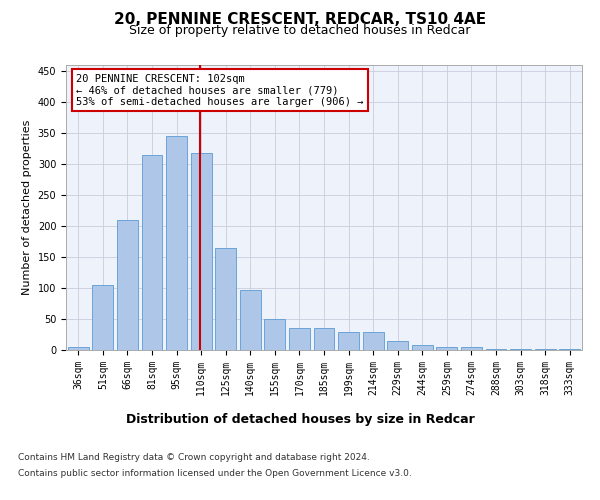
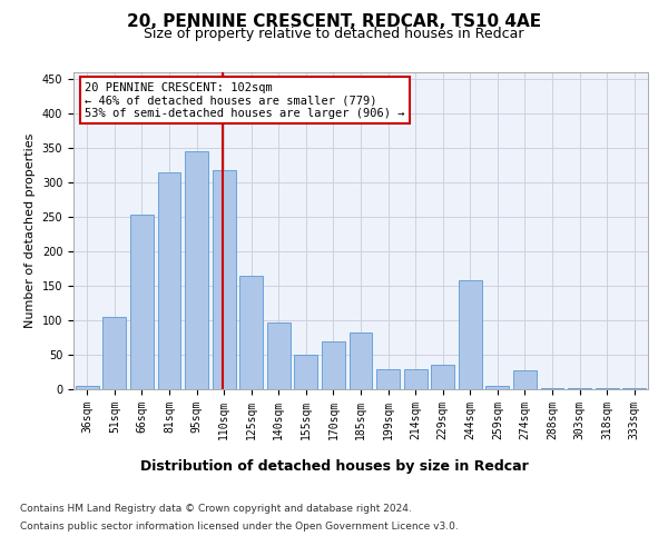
66sqm: 210 -> 254
170sqm: 35 -> 70
185sqm: 35 -> 82
229sqm: 15 -> 36
244sqm: 8 -> 158
274sqm: 5 -> 28
